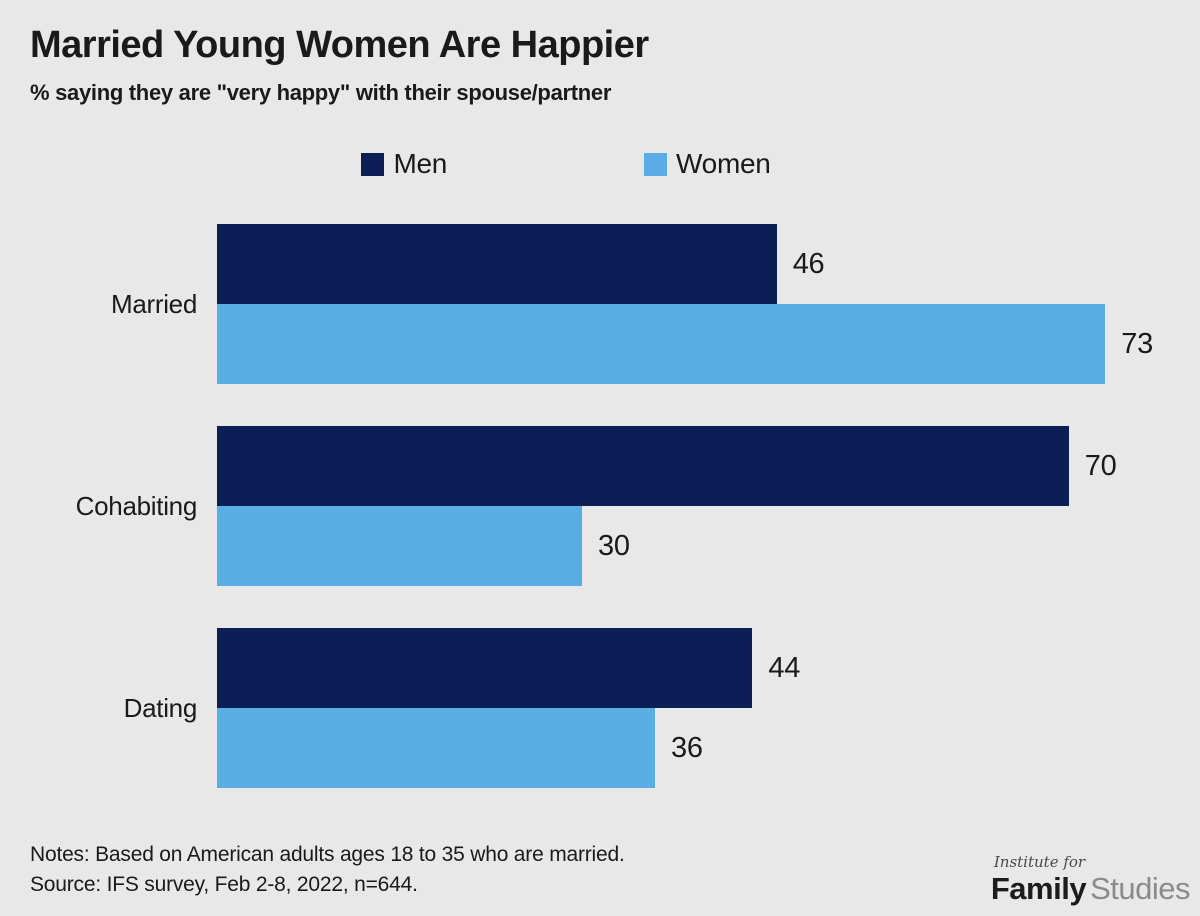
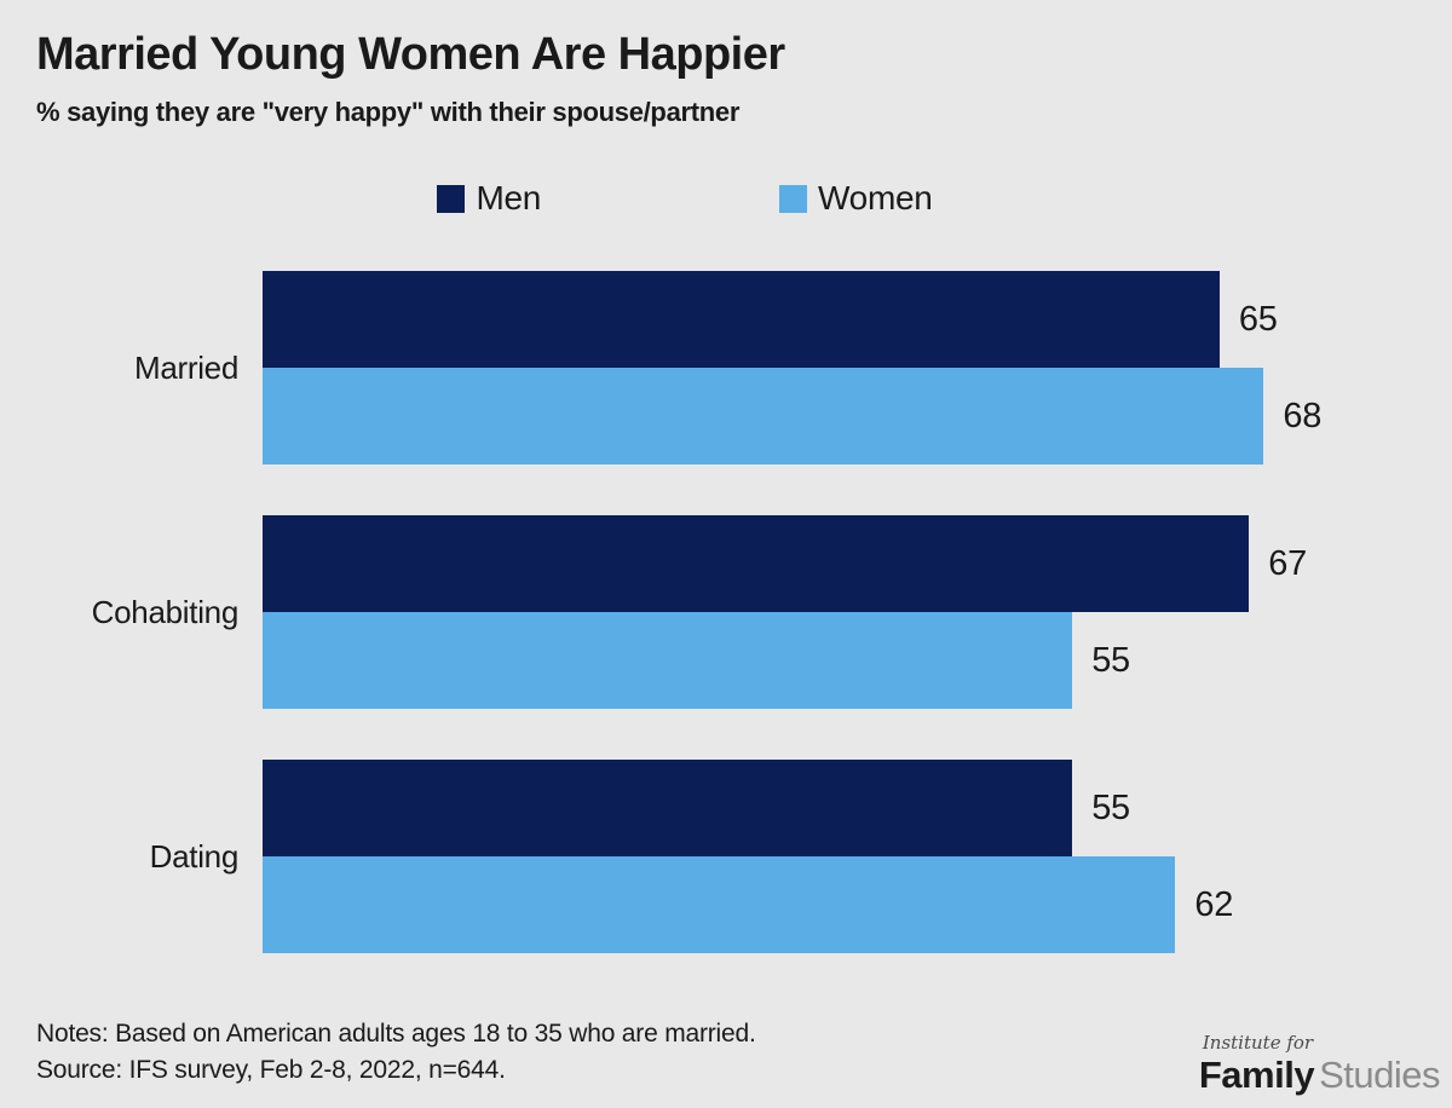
Men/Married: 46 -> 65
Women/Married: 73 -> 68
Men/Cohabiting: 70 -> 67
Women/Cohabiting: 30 -> 55
Men/Dating: 44 -> 55
Women/Dating: 36 -> 62
